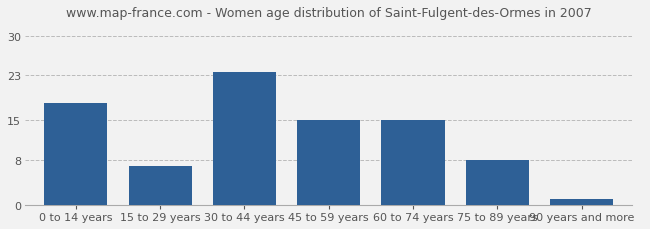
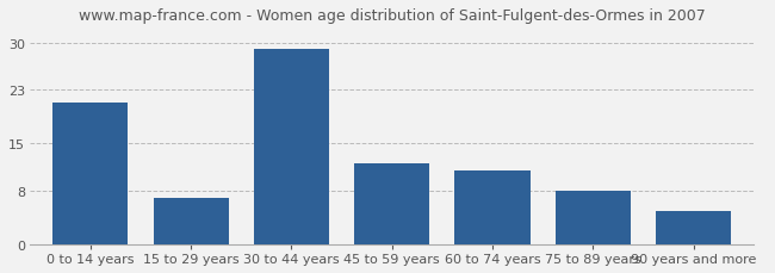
0 to 14 years: 18.0 -> 21.0
30 to 44 years: 23.5 -> 29.0
45 to 59 years: 15.0 -> 12.0
60 to 74 years: 15.0 -> 11.0
90 years and more: 1.0 -> 5.0
